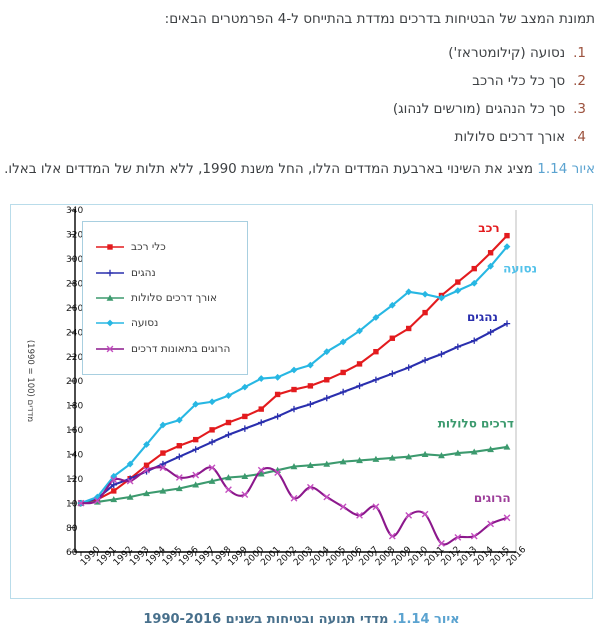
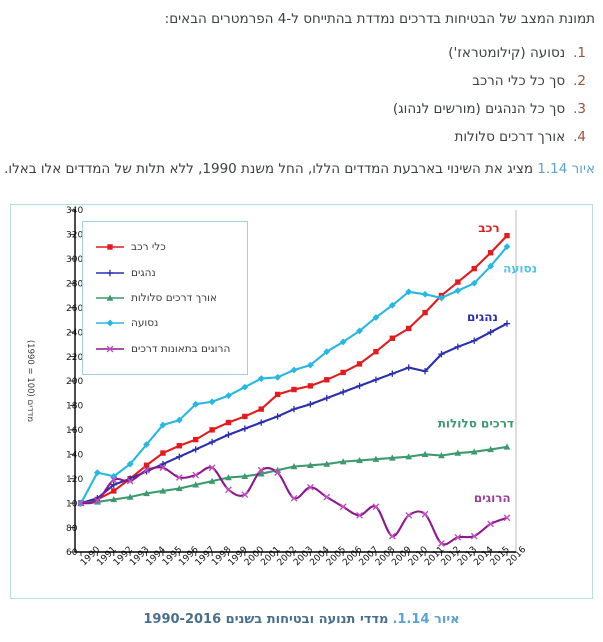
נסועה/1991: 105 -> 125
נהגים/2011: 217 -> 208
